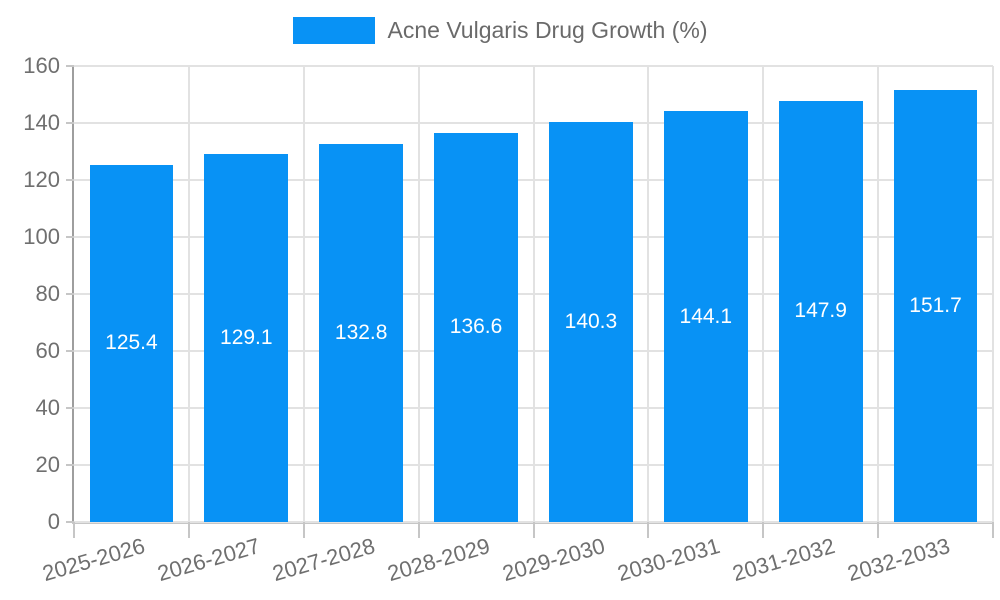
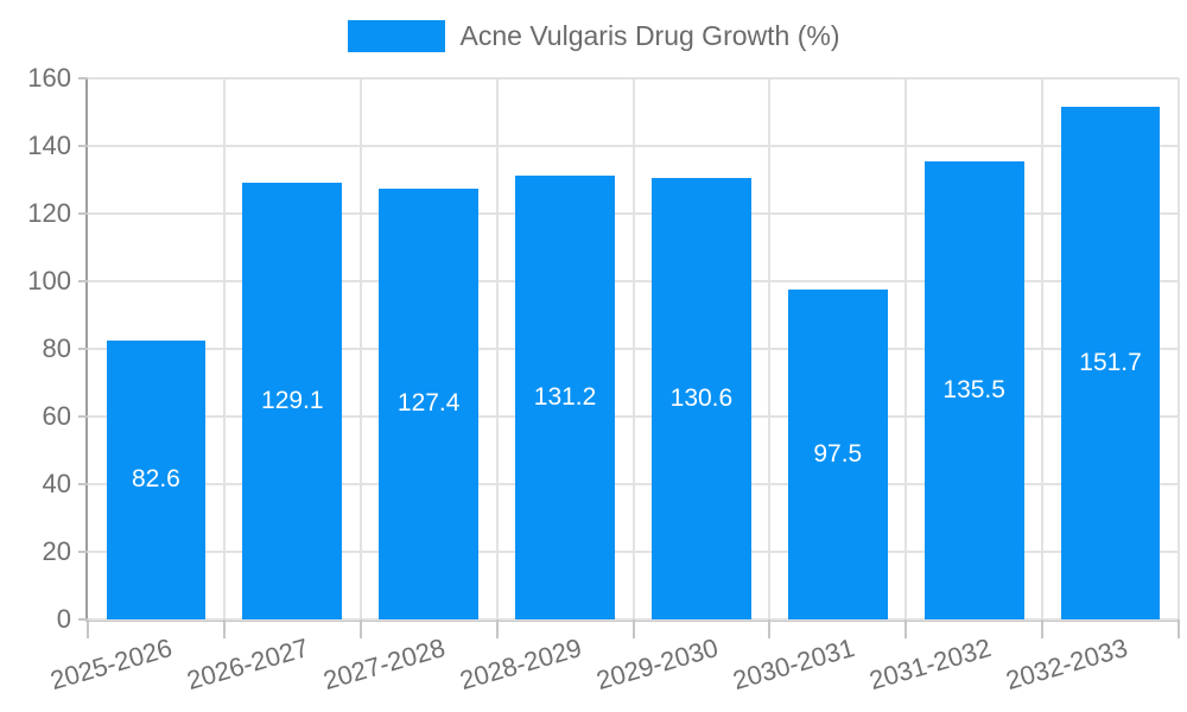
2025-2026: 125.4 -> 82.6
2027-2028: 132.8 -> 127.4
2028-2029: 136.6 -> 131.2
2029-2030: 140.3 -> 130.6
2030-2031: 144.1 -> 97.5
2031-2032: 147.9 -> 135.5
